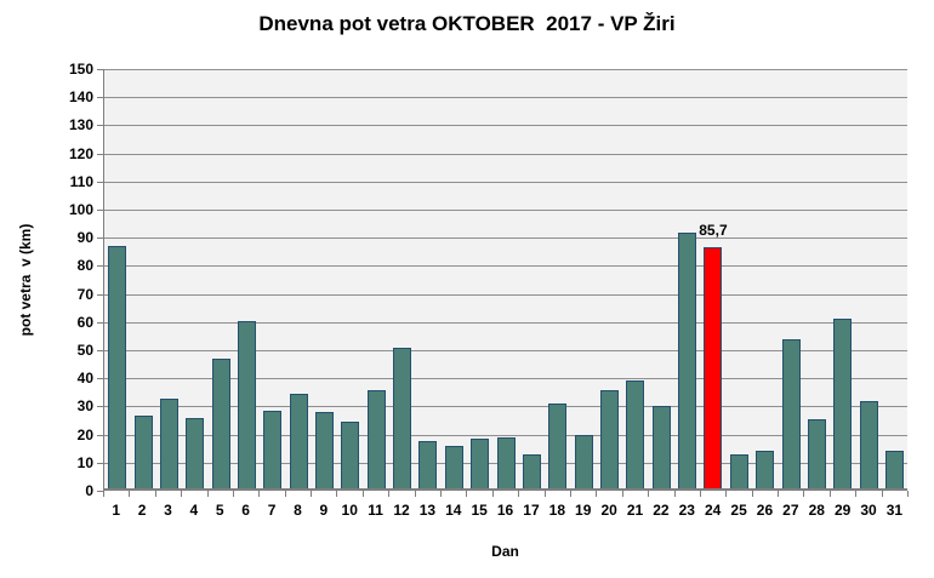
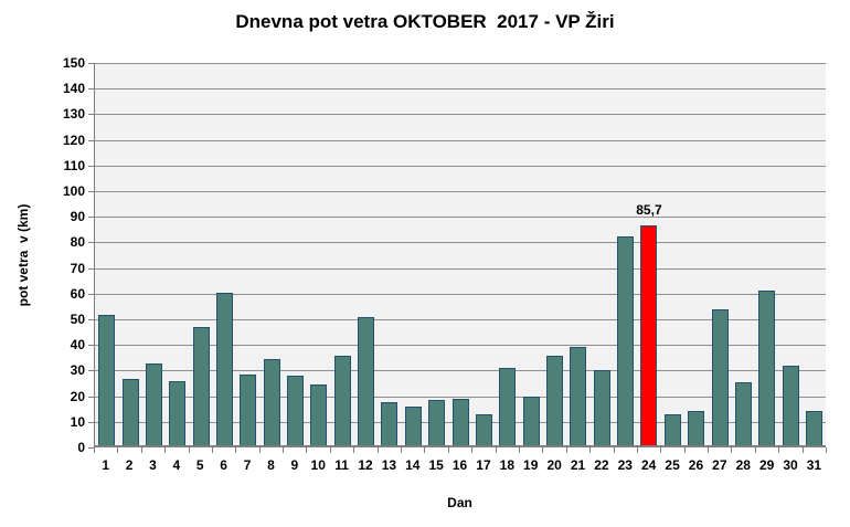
1: 86 -> 51
23: 91 -> 82
